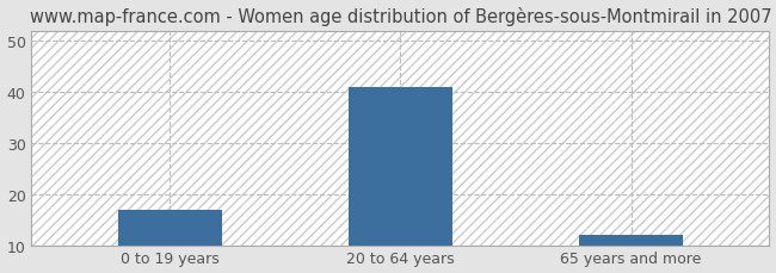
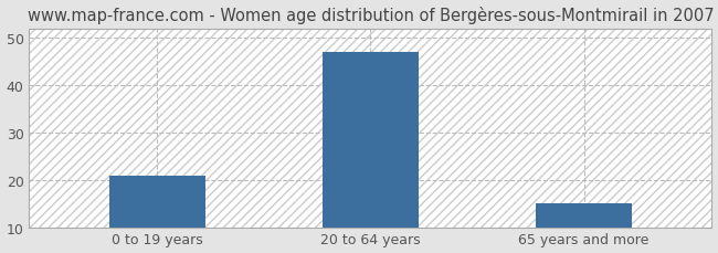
0 to 19 years: 17 -> 21
20 to 64 years: 41 -> 47
65 years and more: 12 -> 15
